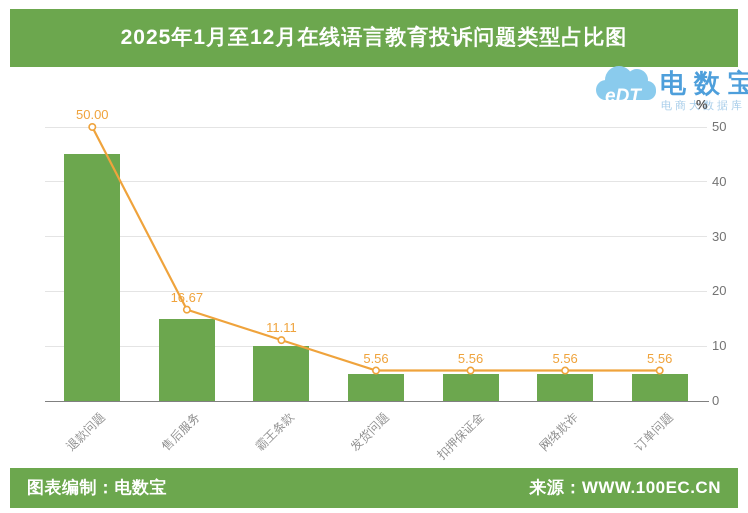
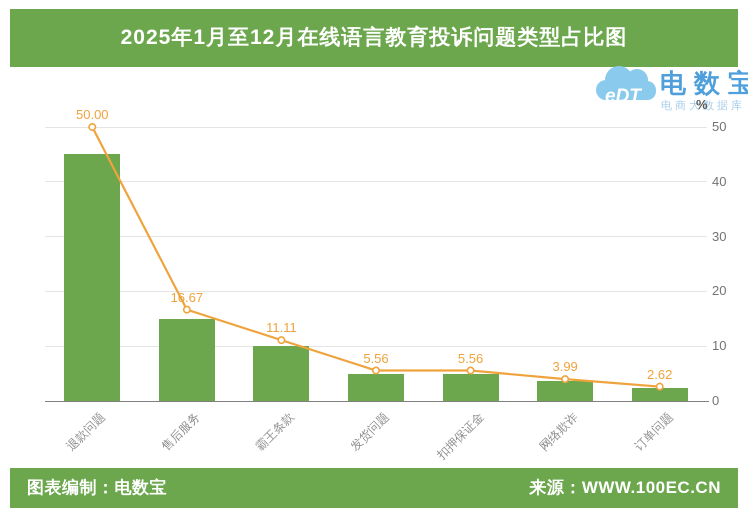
网络欺诈: 5.56 -> 3.99
订单问题: 5.56 -> 2.62
